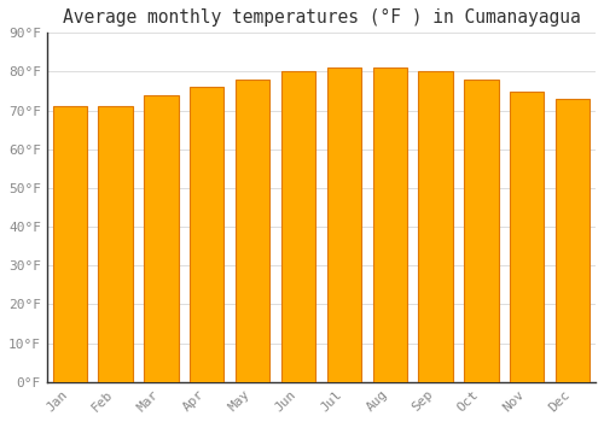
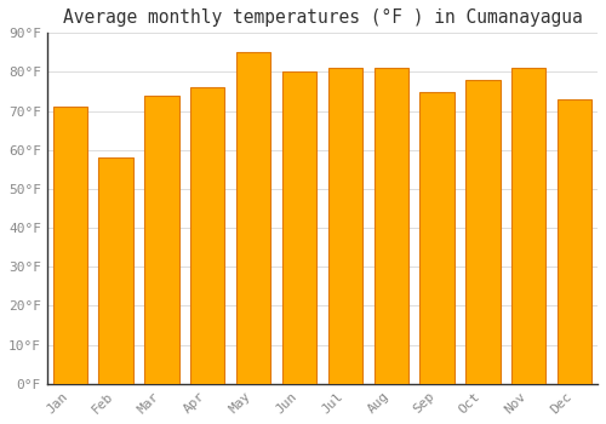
Feb: 71°F -> 58°F
May: 78°F -> 85°F
Sep: 80°F -> 75°F
Nov: 75°F -> 81°F
